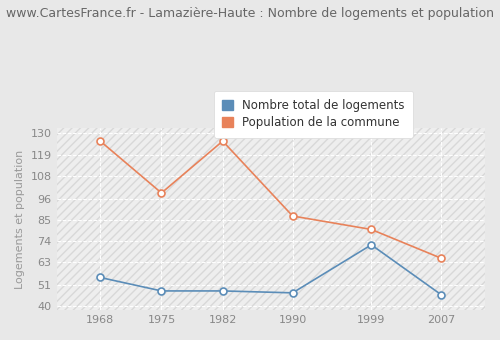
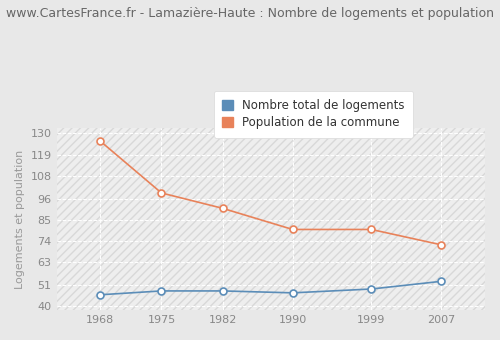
Nombre total de logements/1968: 55 -> 46
Population de la commune/1982: 126 -> 91
Population de la commune/1990: 87 -> 80
Nombre total de logements/1999: 72 -> 49
Nombre total de logements/2007: 46 -> 53
Population de la commune/2007: 65 -> 72
